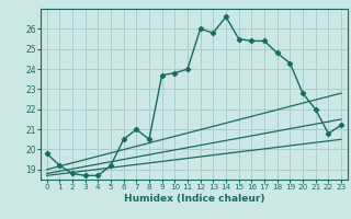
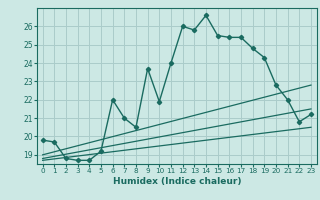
1: 19.2 -> 19.7
6: 20.5 -> 22.0
10: 23.8 -> 21.9
